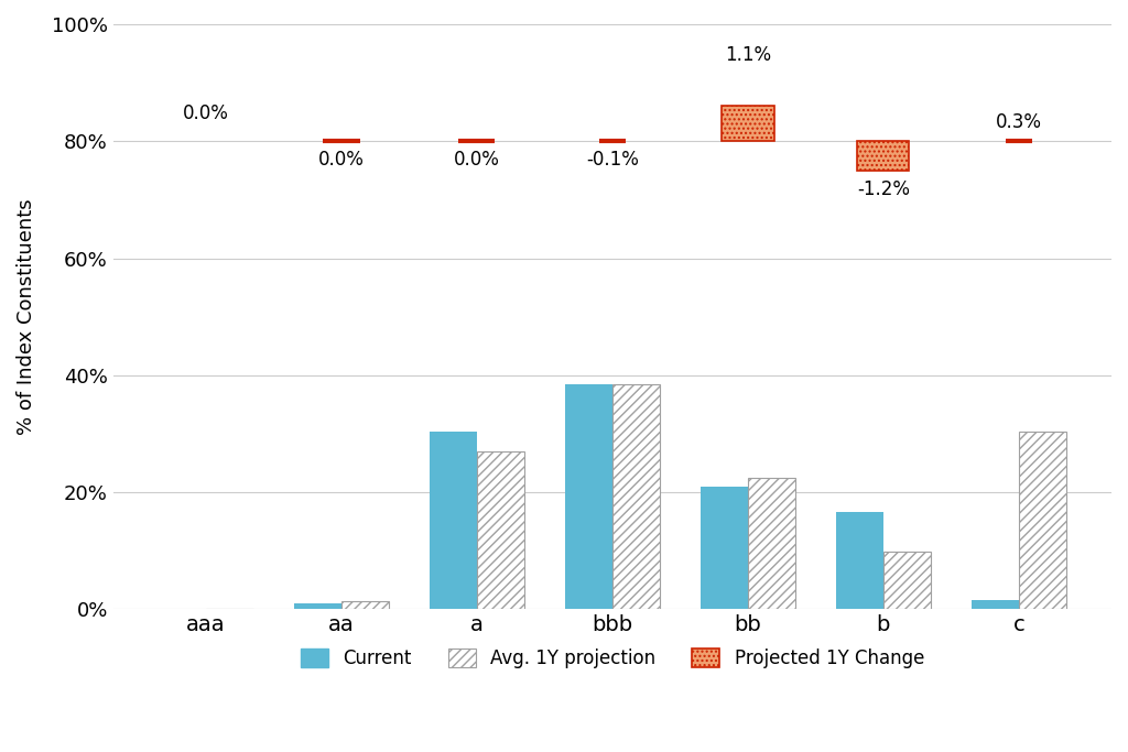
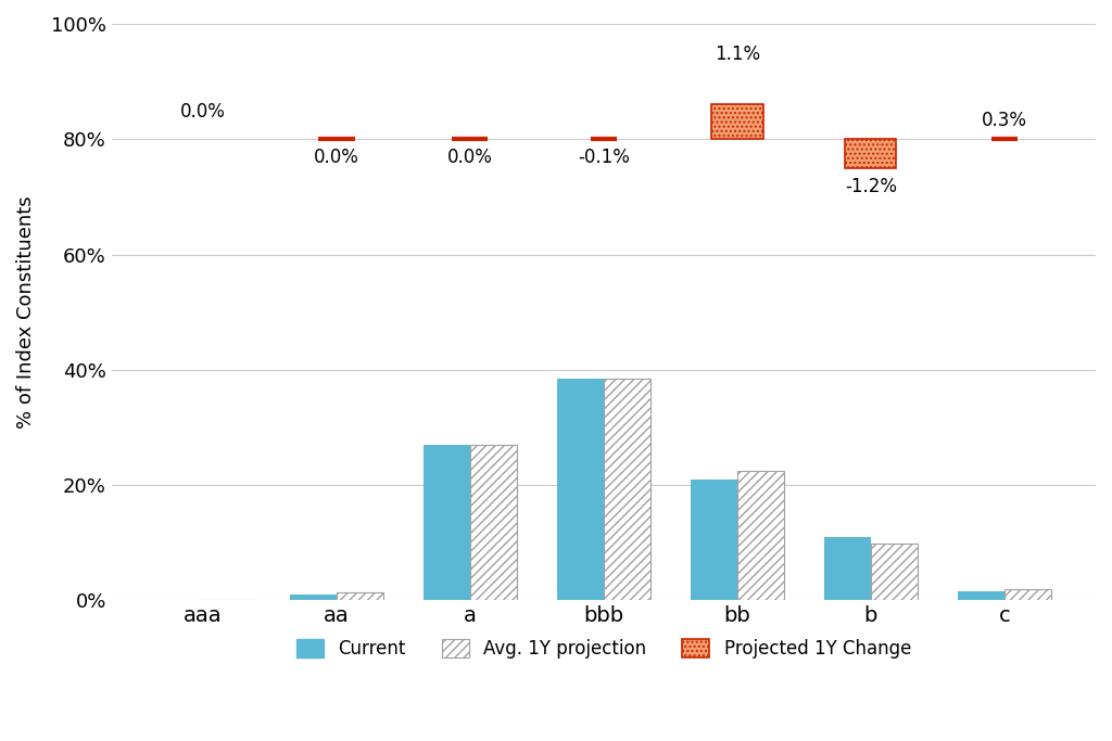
Current/a: 30.4% -> 27.0%
Current/b: 16.6% -> 11.0%
Avg. 1Y projection/c: 30.4% -> 2.0%
